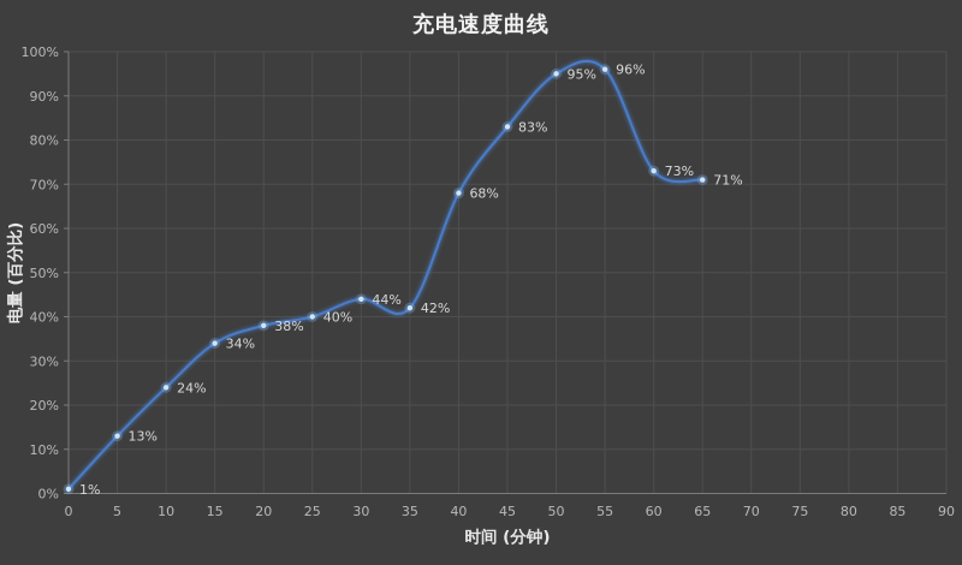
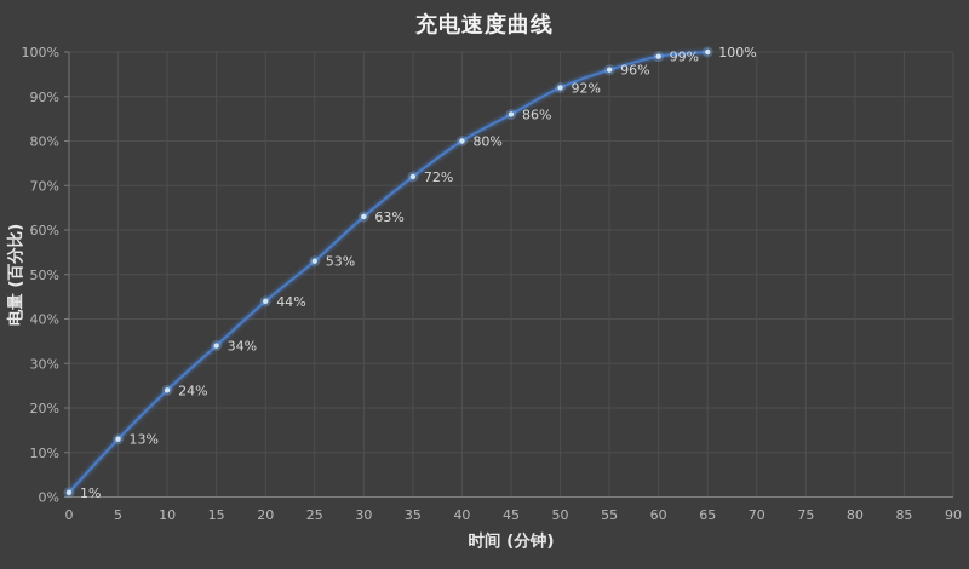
20: 38% -> 44%
25: 40% -> 53%
30: 44% -> 63%
35: 42% -> 72%
40: 68% -> 80%
45: 83% -> 86%
50: 95% -> 92%
60: 73% -> 99%
65: 71% -> 100%
